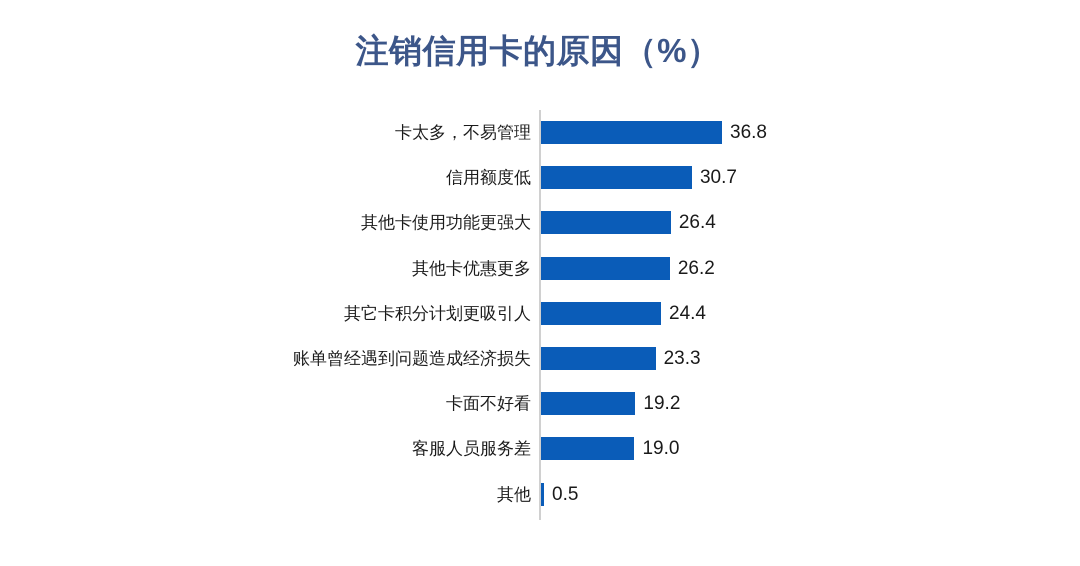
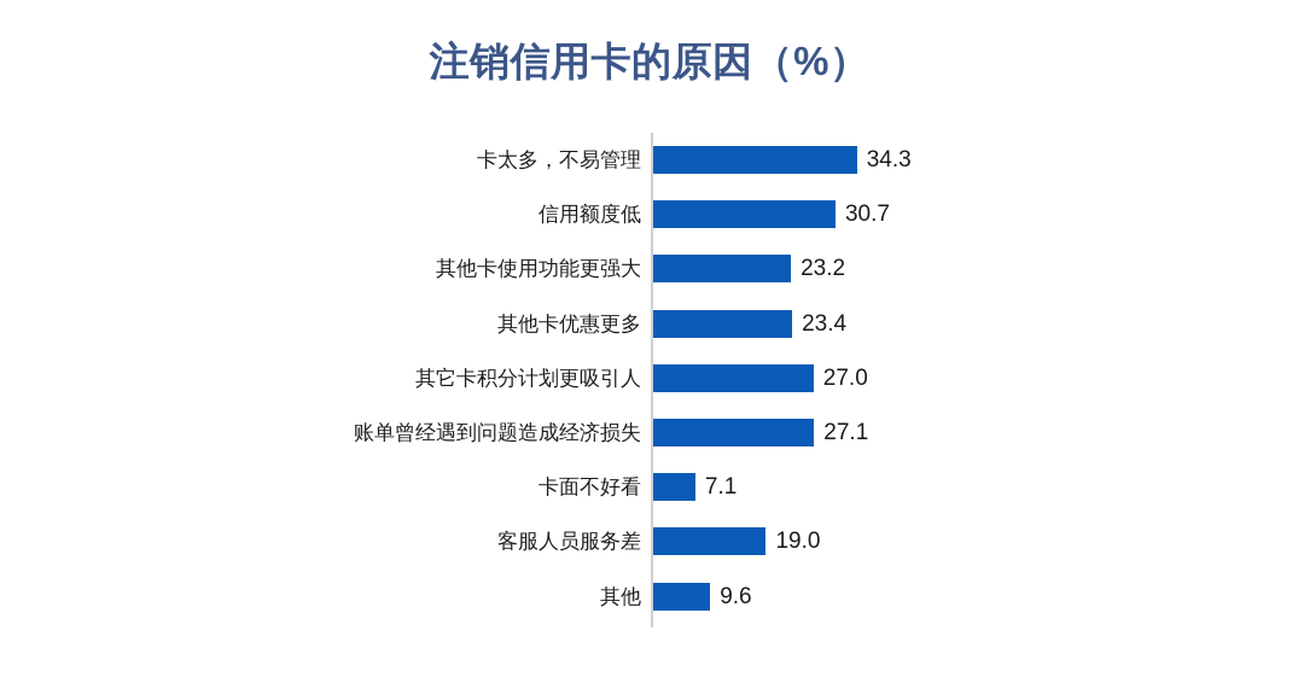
卡太多，不易管理: 36.8 -> 34.3
其他卡使用功能更强大: 26.4 -> 23.2
其他卡优惠更多: 26.2 -> 23.4
其它卡积分计划更吸引人: 24.4 -> 27.0
账单曾经遇到问题造成经济损失: 23.3 -> 27.1
卡面不好看: 19.2 -> 7.1
其他: 0.5 -> 9.6
